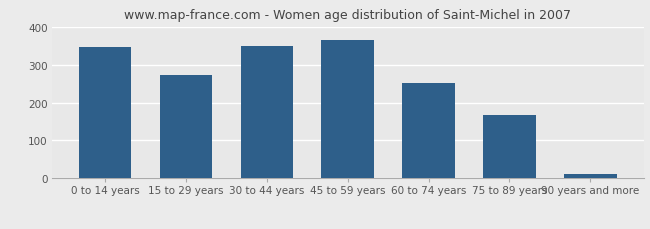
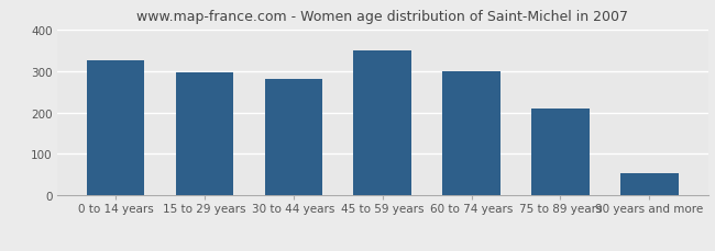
0 to 14 years: 345 -> 325
15 to 29 years: 273 -> 295
30 to 44 years: 348 -> 280
45 to 59 years: 364 -> 350
60 to 74 years: 252 -> 300
75 to 89 years: 168 -> 210
90 years and more: 12 -> 55
